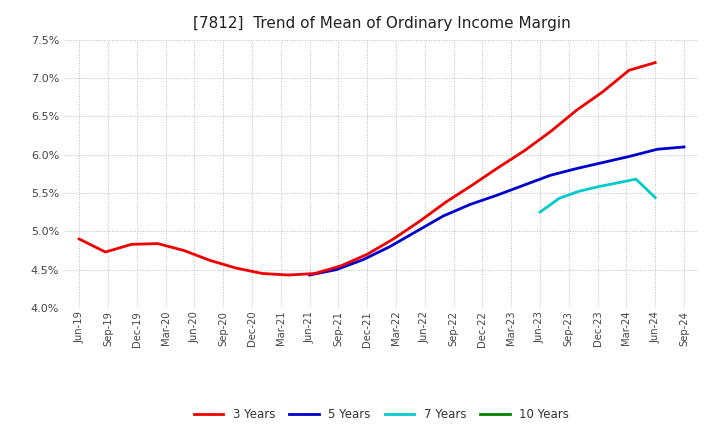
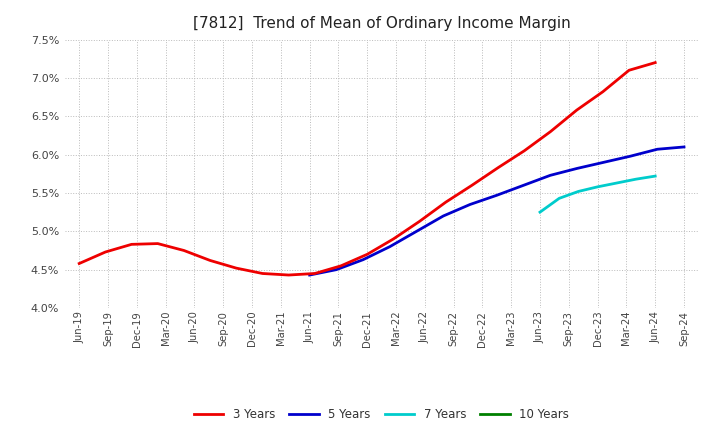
3 Years/Jun-19: 4.90% -> 4.58%
7 Years/Jun-24: 5.44% -> 5.72%
